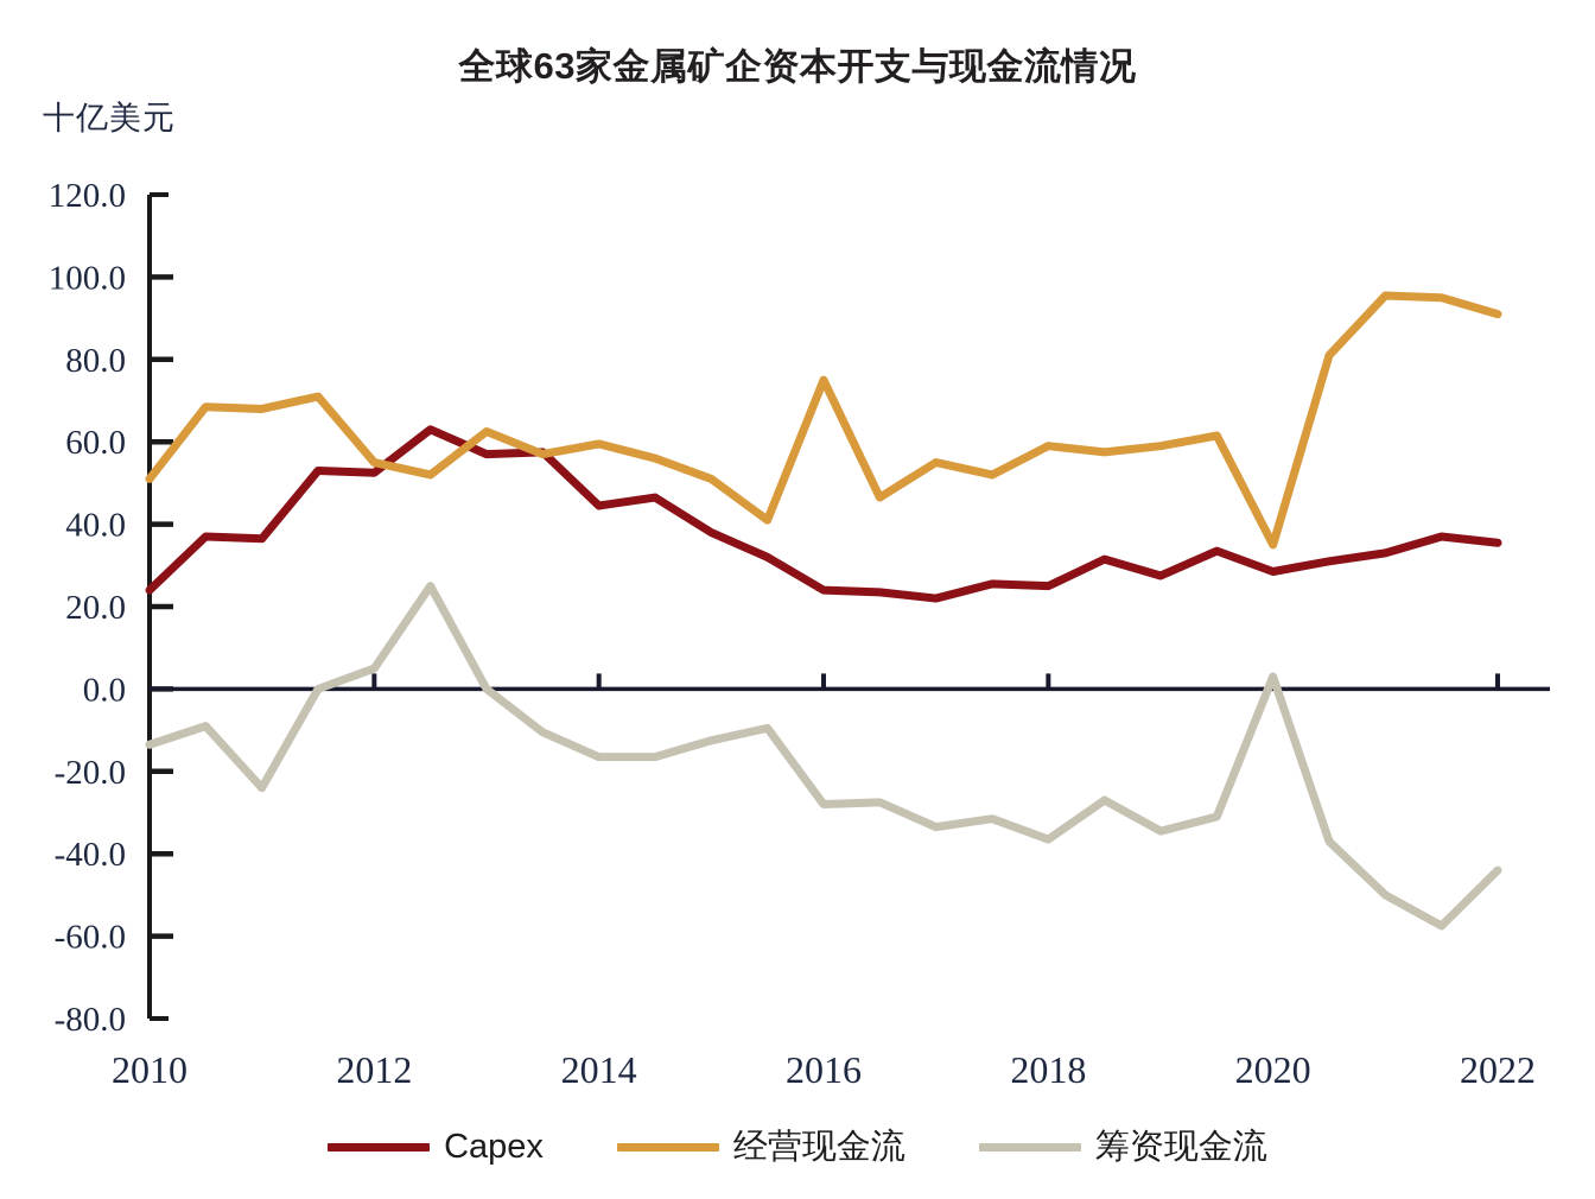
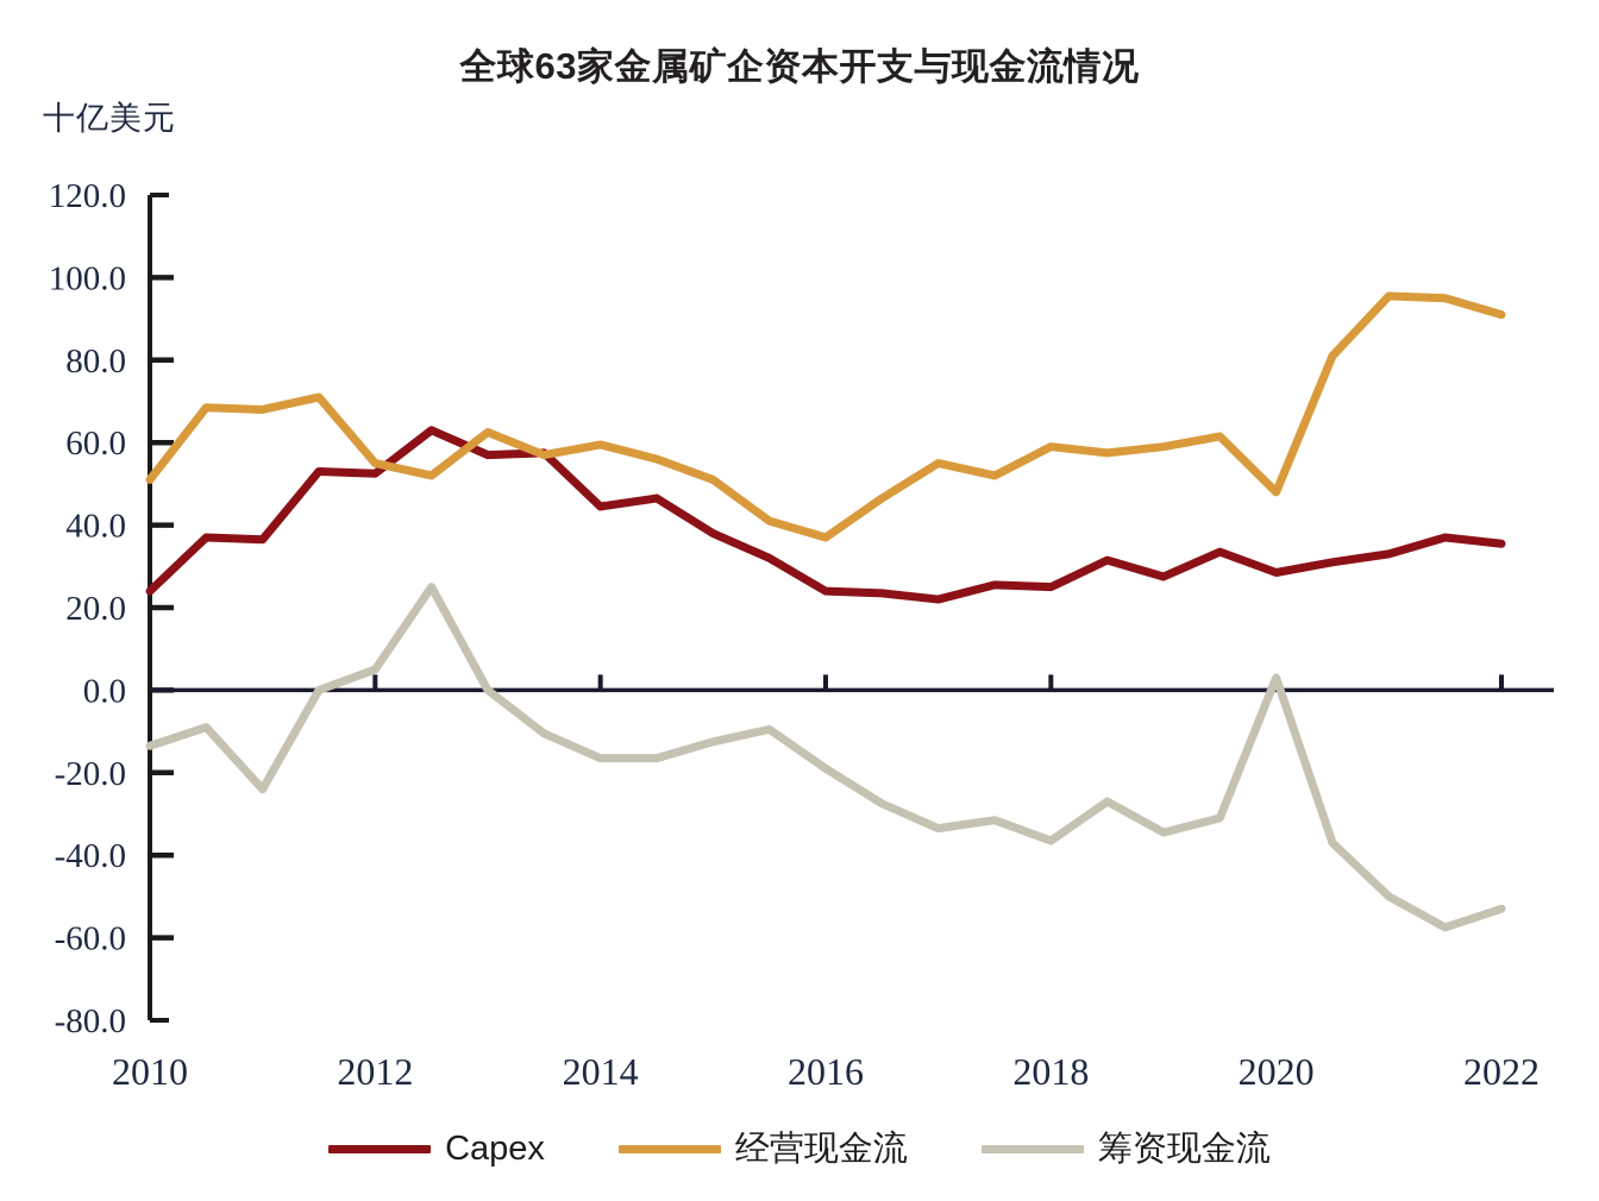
经营现金流/2016: 75 -> 37
筹资现金流/2016: -28 -> -19
经营现金流/2020: 35 -> 48
筹资现金流/2022: -44 -> -53
